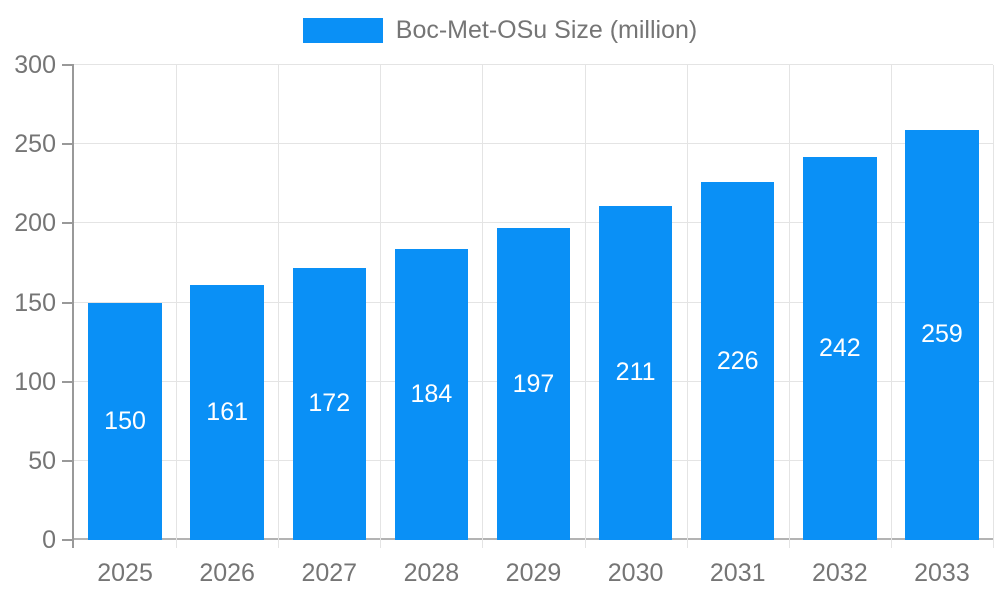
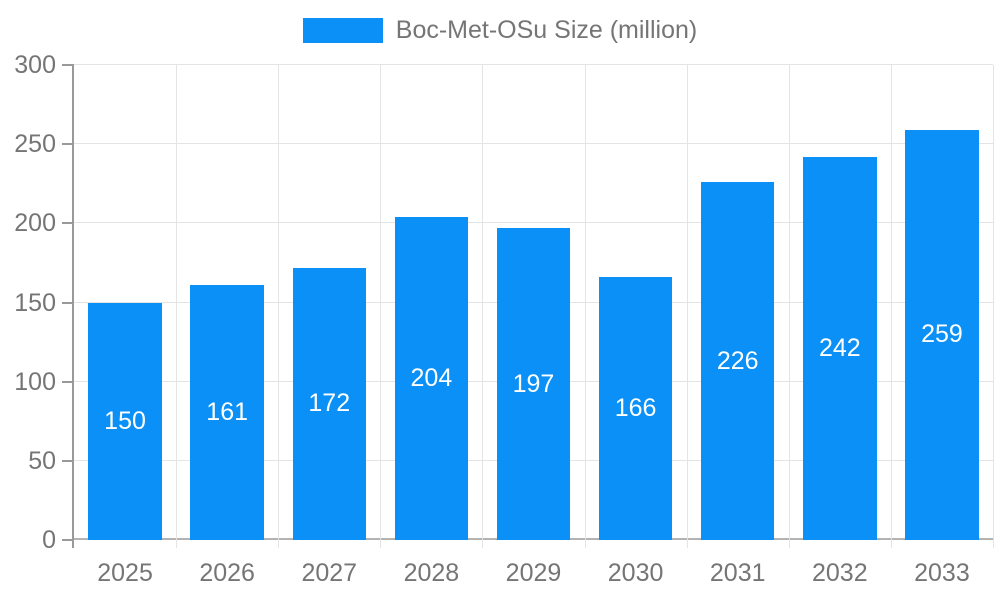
2028: 184 -> 204
2030: 211 -> 166
